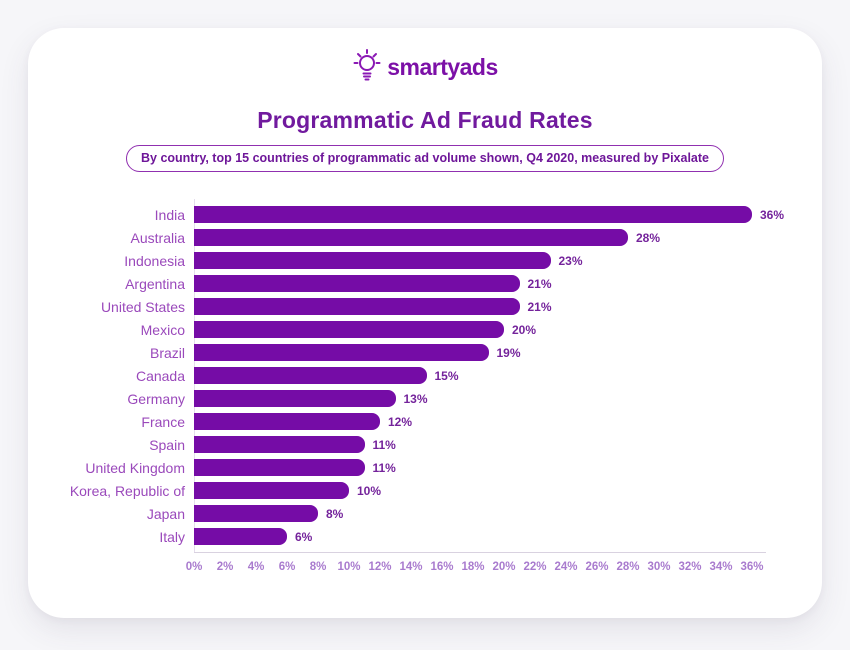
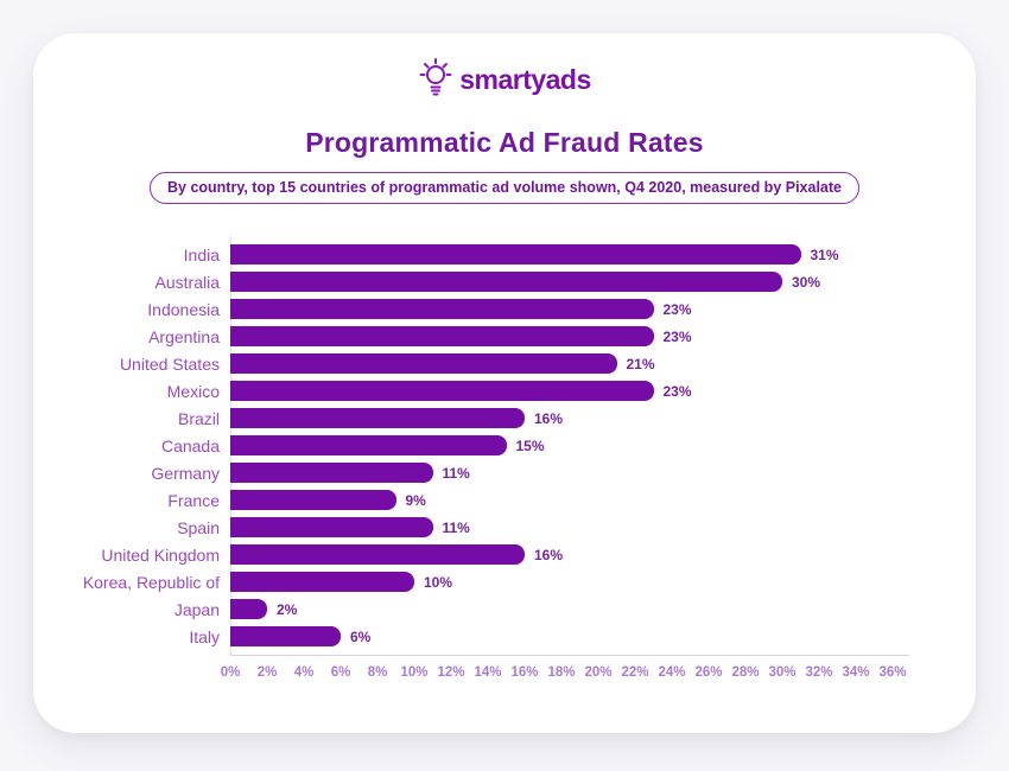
India: 36% -> 31%
Australia: 28% -> 30%
Argentina: 21% -> 23%
Mexico: 20% -> 23%
Brazil: 19% -> 16%
Germany: 13% -> 11%
France: 12% -> 9%
United Kingdom: 11% -> 16%
Japan: 8% -> 2%
